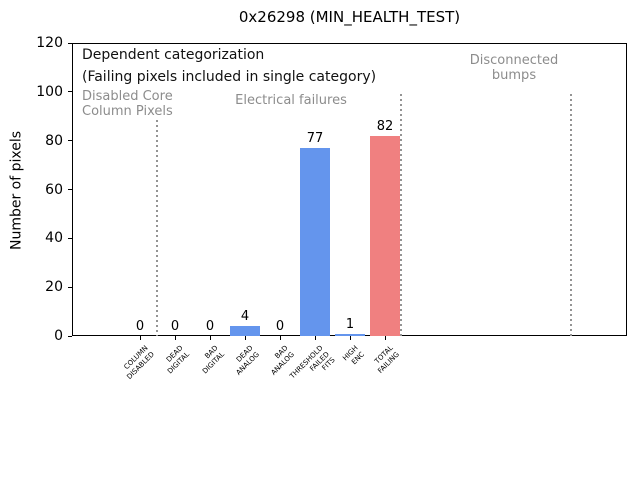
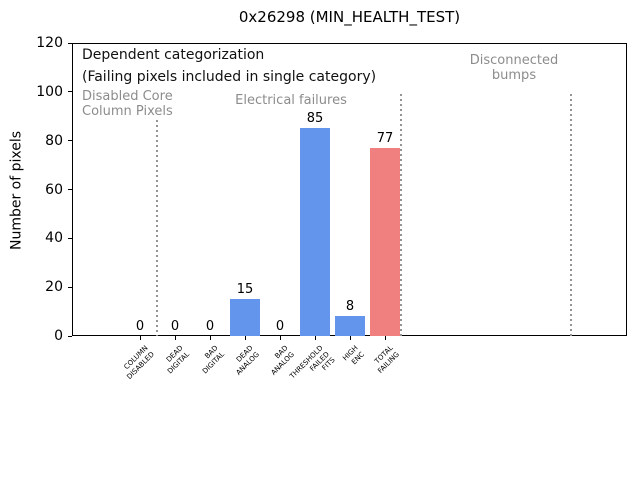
DEAD ANALOG: 4 -> 15
THRESHOLD FAILED FITS: 77 -> 85
HIGH ENC: 1 -> 8
TOTAL FAILING: 82 -> 77
